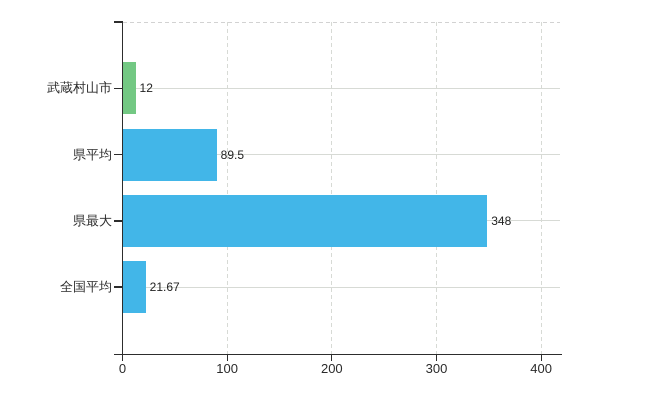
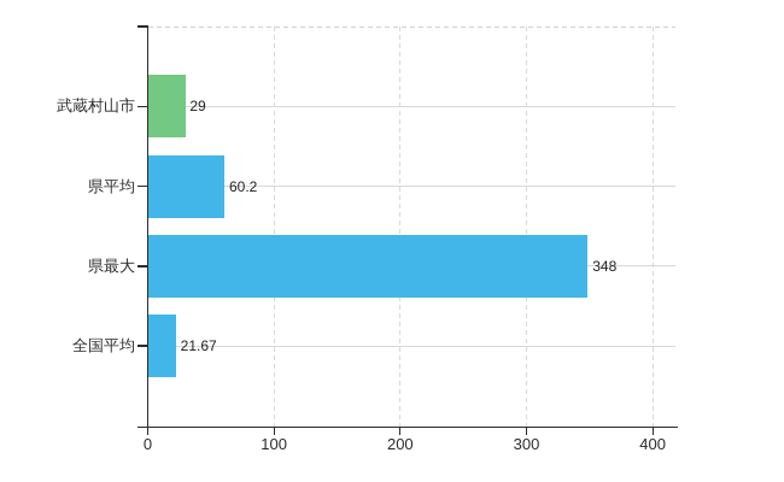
武蔵村山市: 12 -> 29
県平均: 89.5 -> 60.2
